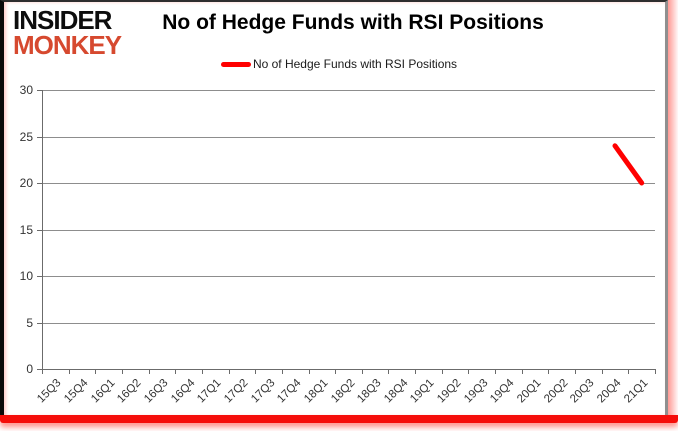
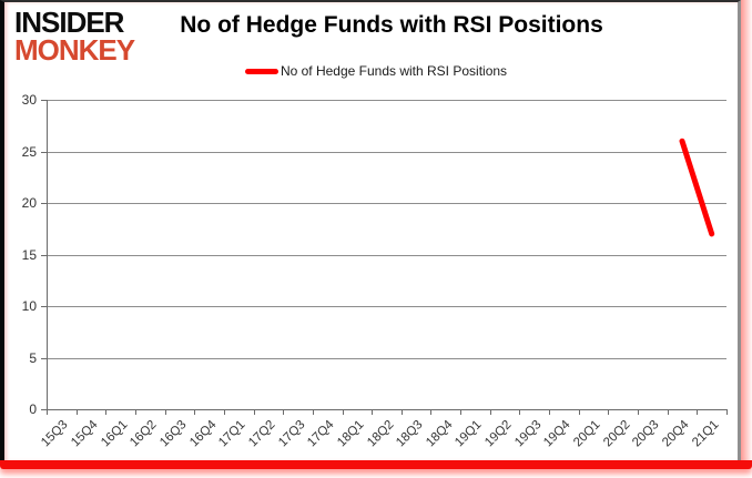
20Q4: 24 -> 26
21Q1: 20 -> 17
